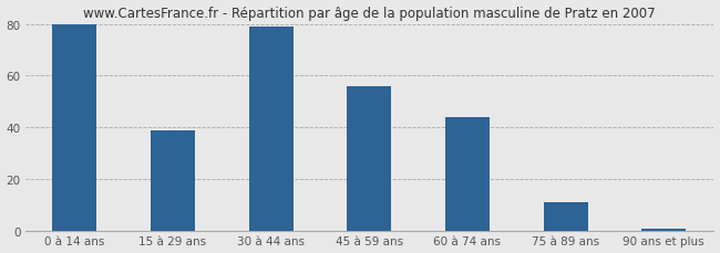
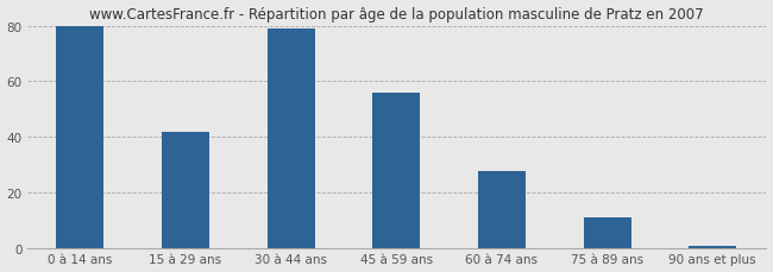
15 à 29 ans: 39 -> 42
60 à 74 ans: 44 -> 28
